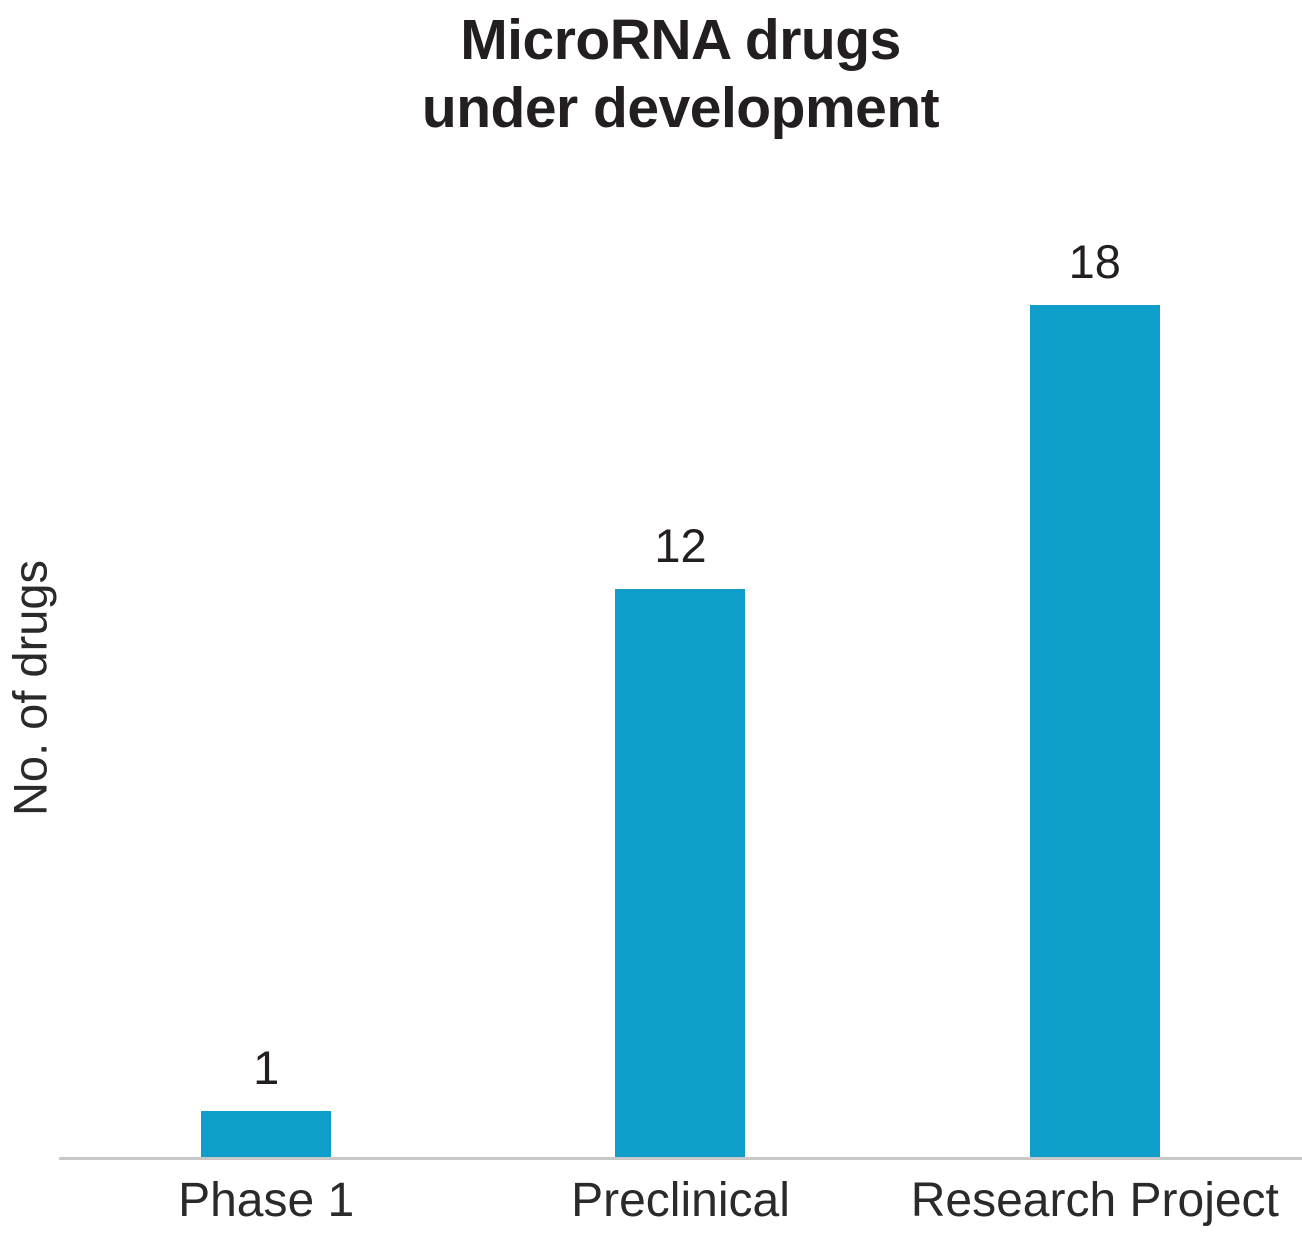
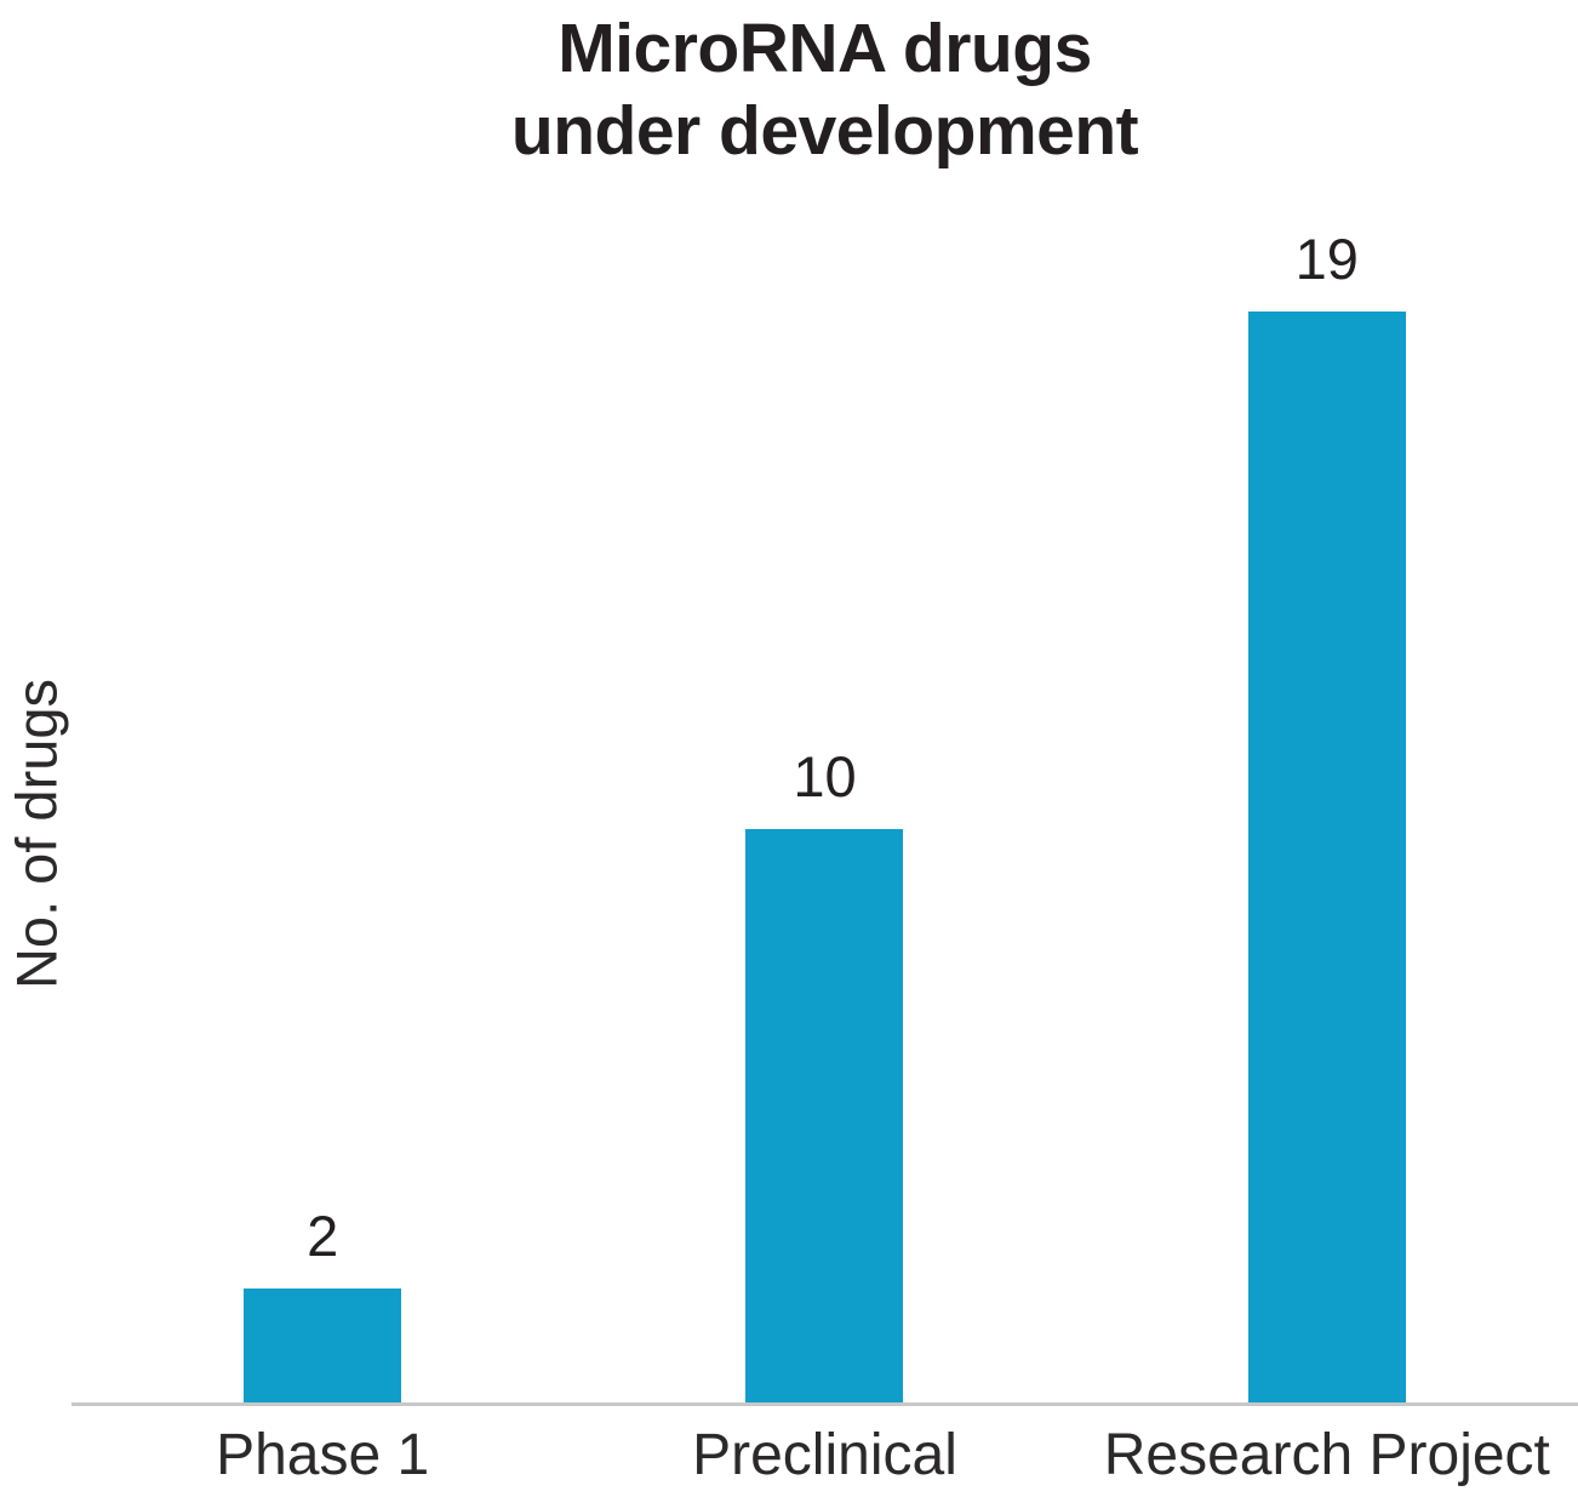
Phase 1: 1 -> 2
Preclinical: 12 -> 10
Research Project: 18 -> 19
